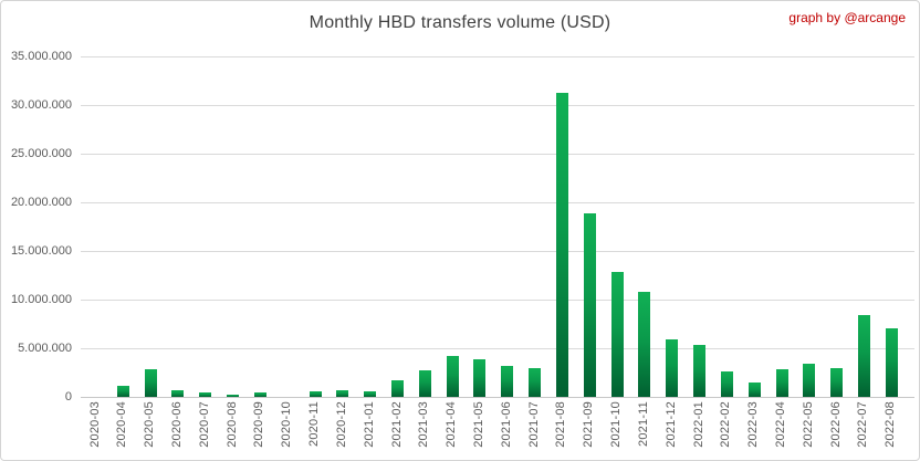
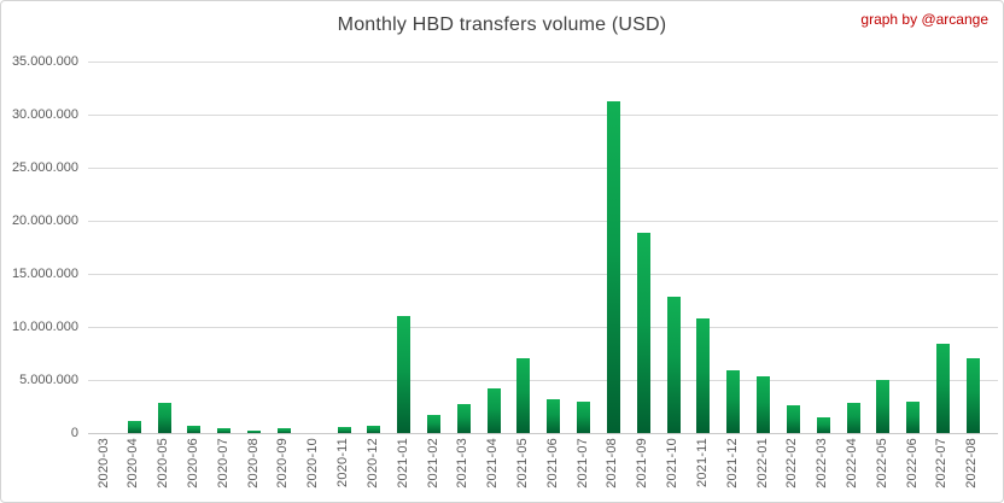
2021-01: 1000000 -> 11000000
2021-05: 4000000 -> 7000000
2022-05: 3000000 -> 5000000
